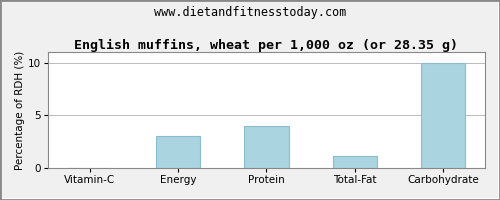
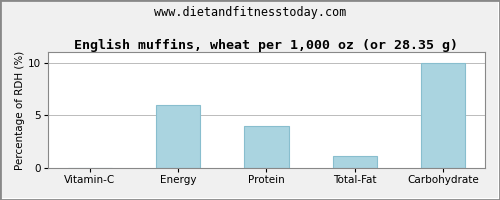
Energy: 3.0 -> 6.0
